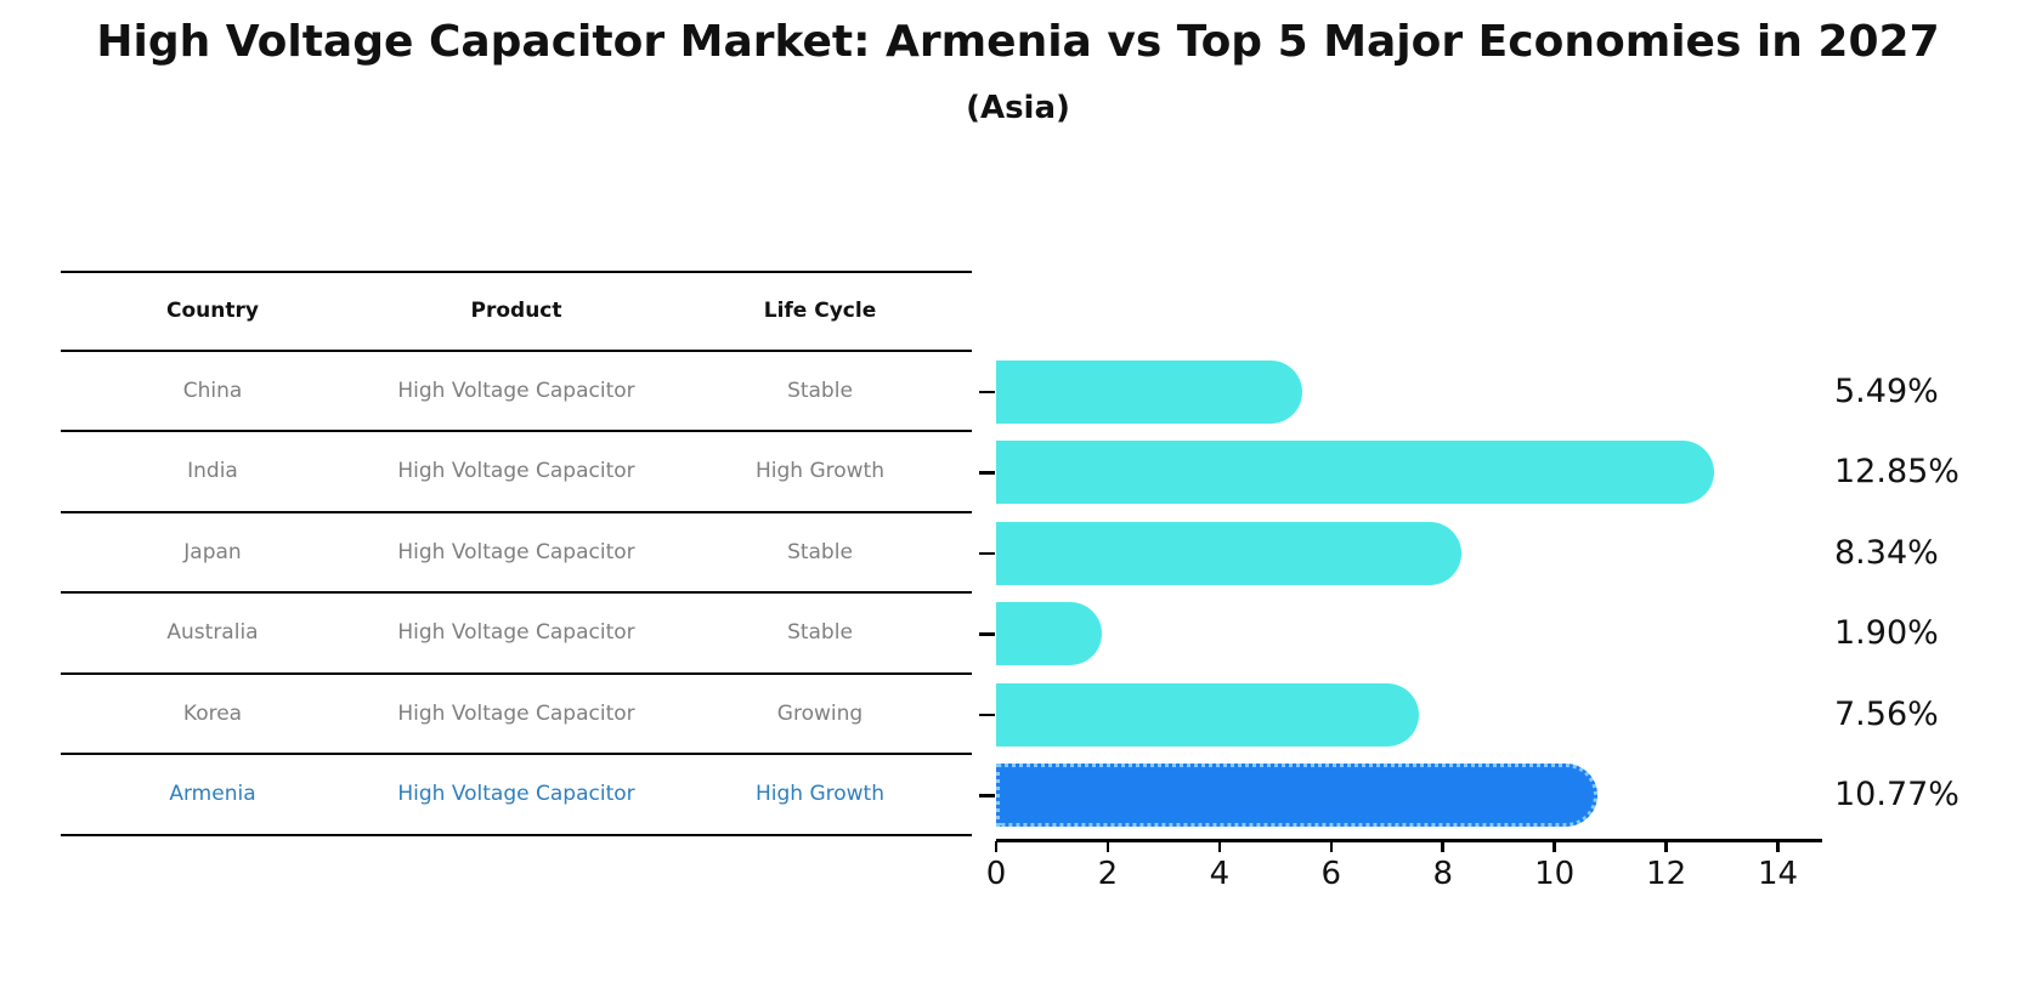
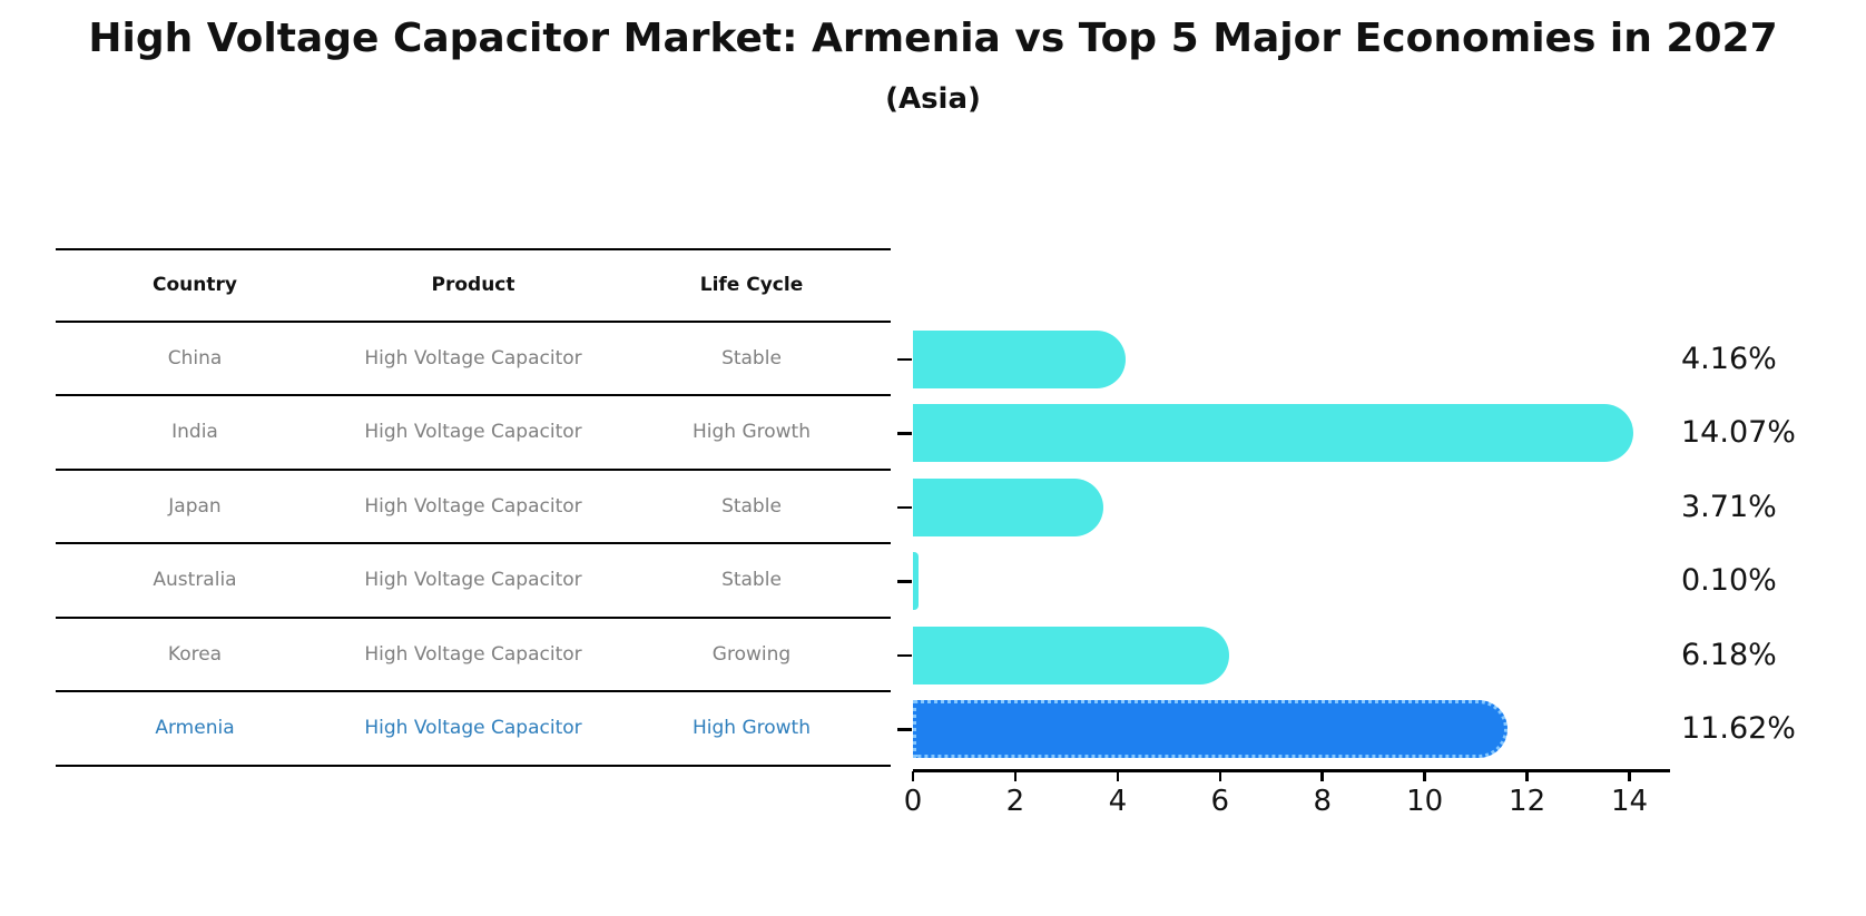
China: 5.49% -> 4.16%
India: 12.85% -> 14.07%
Japan: 8.34% -> 3.71%
Australia: 1.90% -> 0.10%
Korea: 7.56% -> 6.18%
Armenia: 10.77% -> 11.62%
